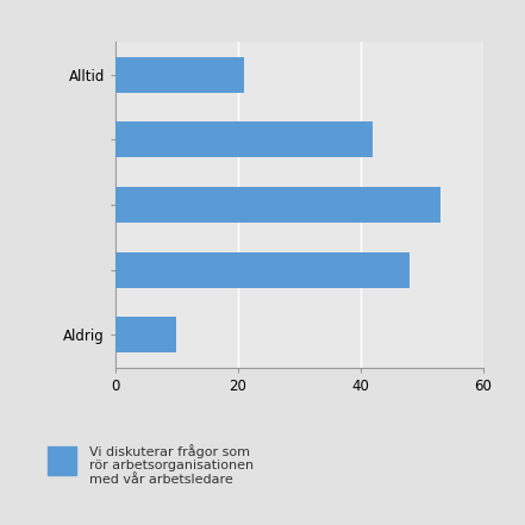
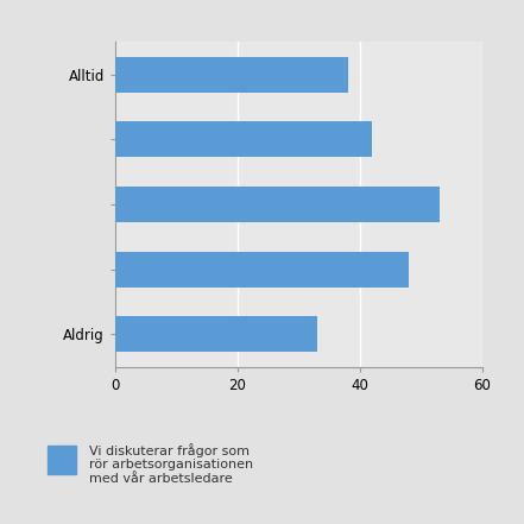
Alltid: 21 -> 38
Aldrig: 10 -> 33
